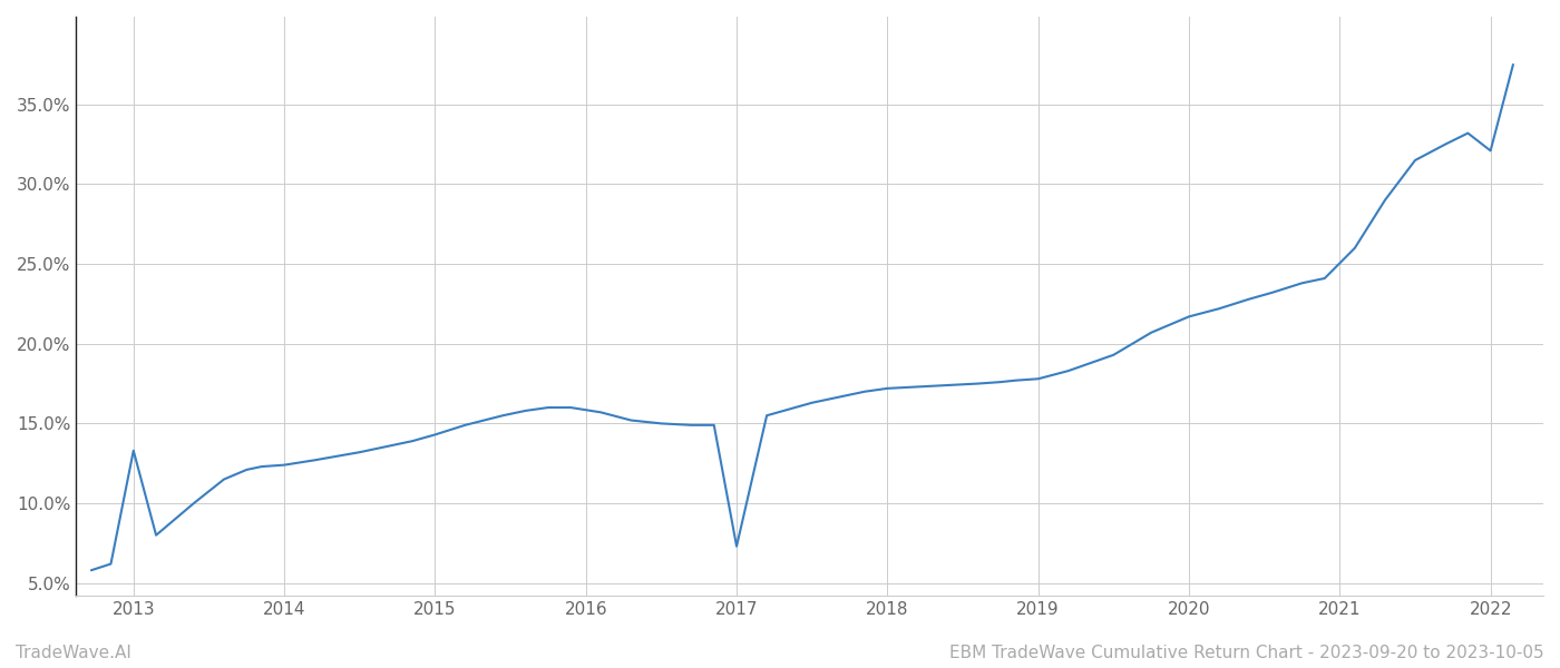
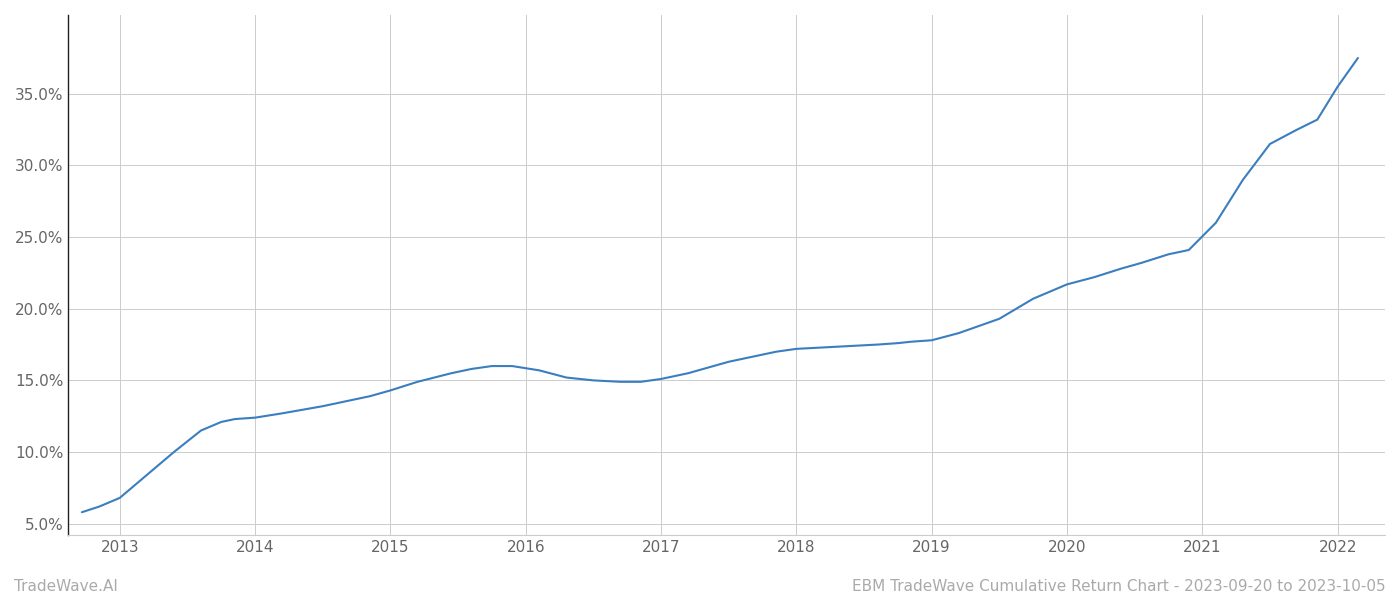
2013: 13.3% -> 6.8%
2017: 7.3% -> 15.1%
2022: 32.1% -> 35.5%
